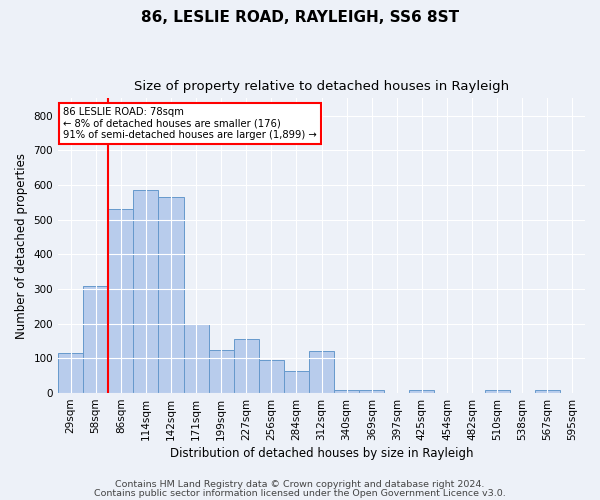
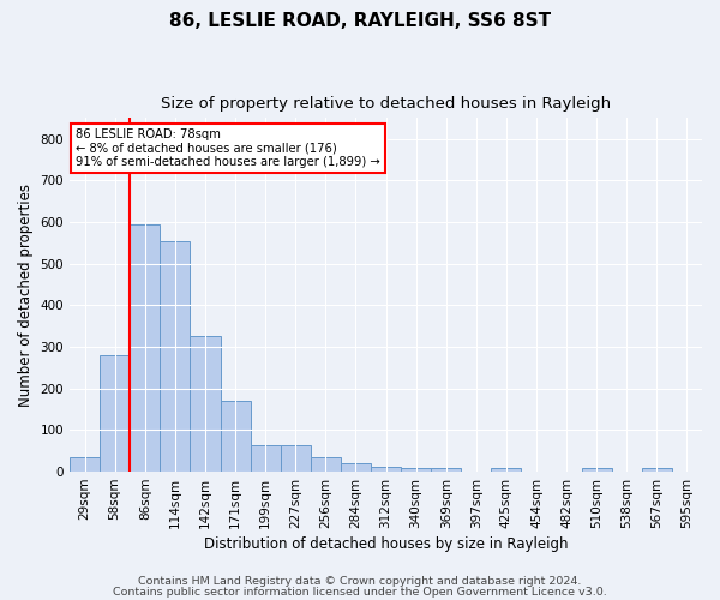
29sqm: 115 -> 35
58sqm: 310 -> 280
86sqm: 530 -> 595
114sqm: 585 -> 553
142sqm: 565 -> 325
171sqm: 200 -> 170
199sqm: 125 -> 65
227sqm: 155 -> 65
256sqm: 95 -> 35
284sqm: 65 -> 20
312sqm: 120 -> 12
